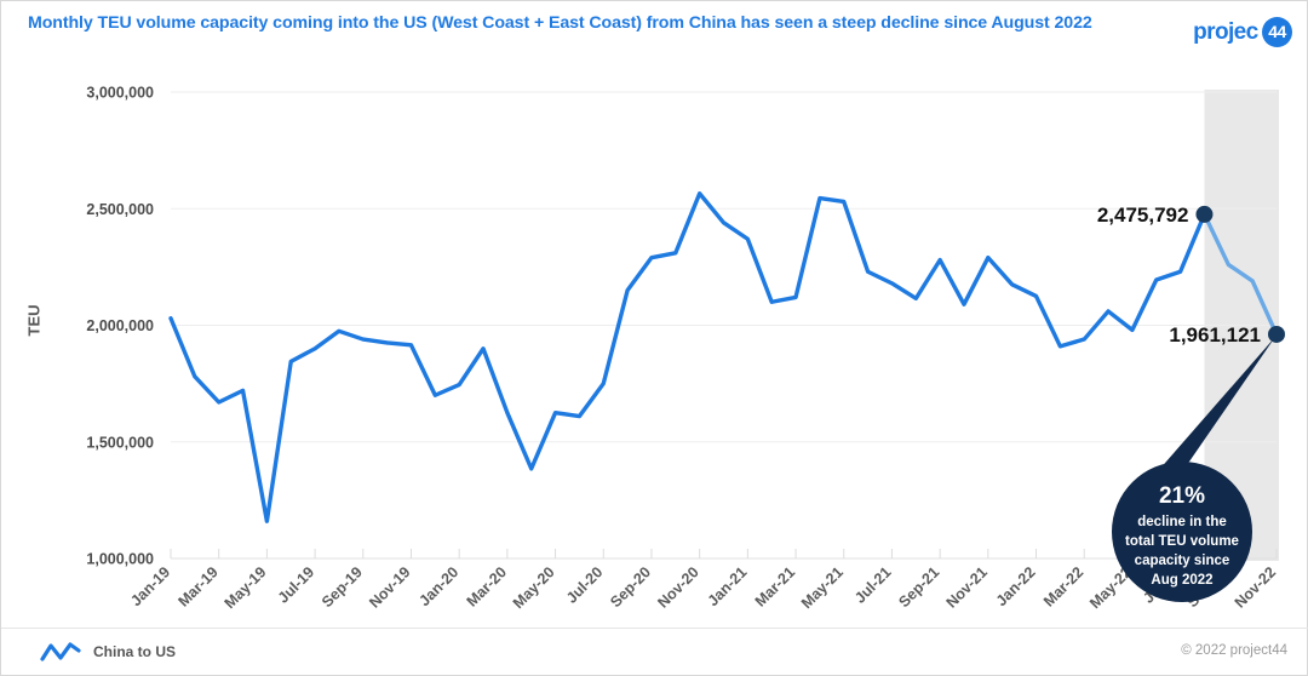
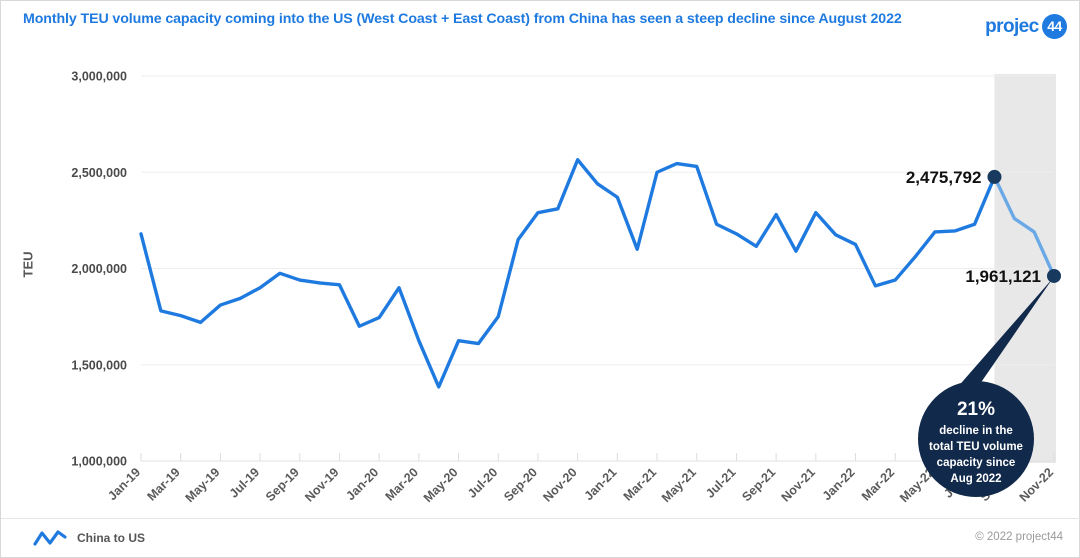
Jan-19: 2030000 -> 2180000
Mar-19: 1670000 -> 1760000
May-19: 1160000 -> 1810000
Mar-21: 2120000 -> 2500000
May-22: 1980000 -> 2190000
